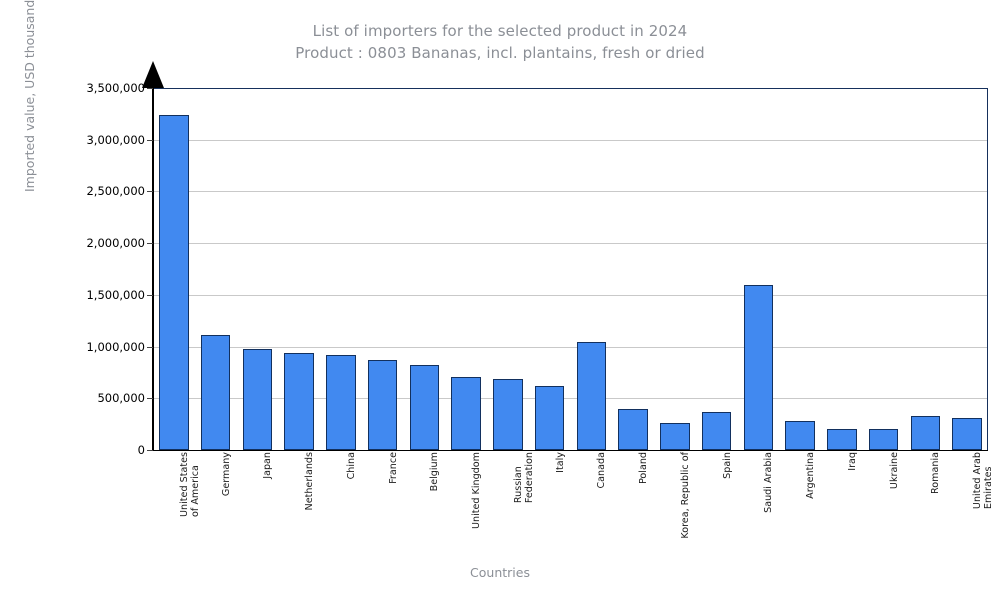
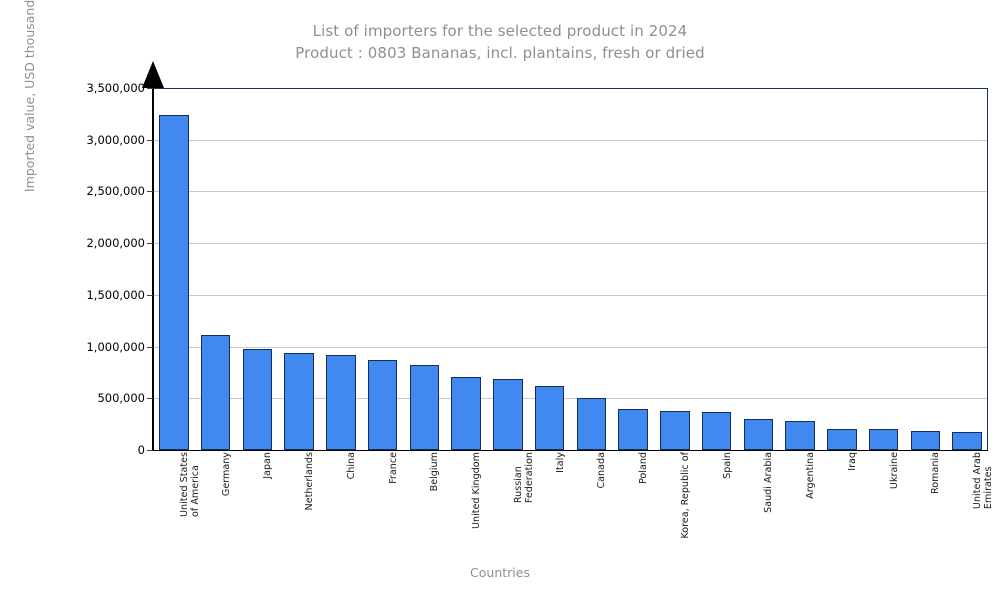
Canada: 1040000 -> 500000
Korea, Republic of: 260000 -> 380000
Saudi Arabia: 1600000 -> 300000
Romania: 330000 -> 180000
United Arab Emirates: 310000 -> 170000
